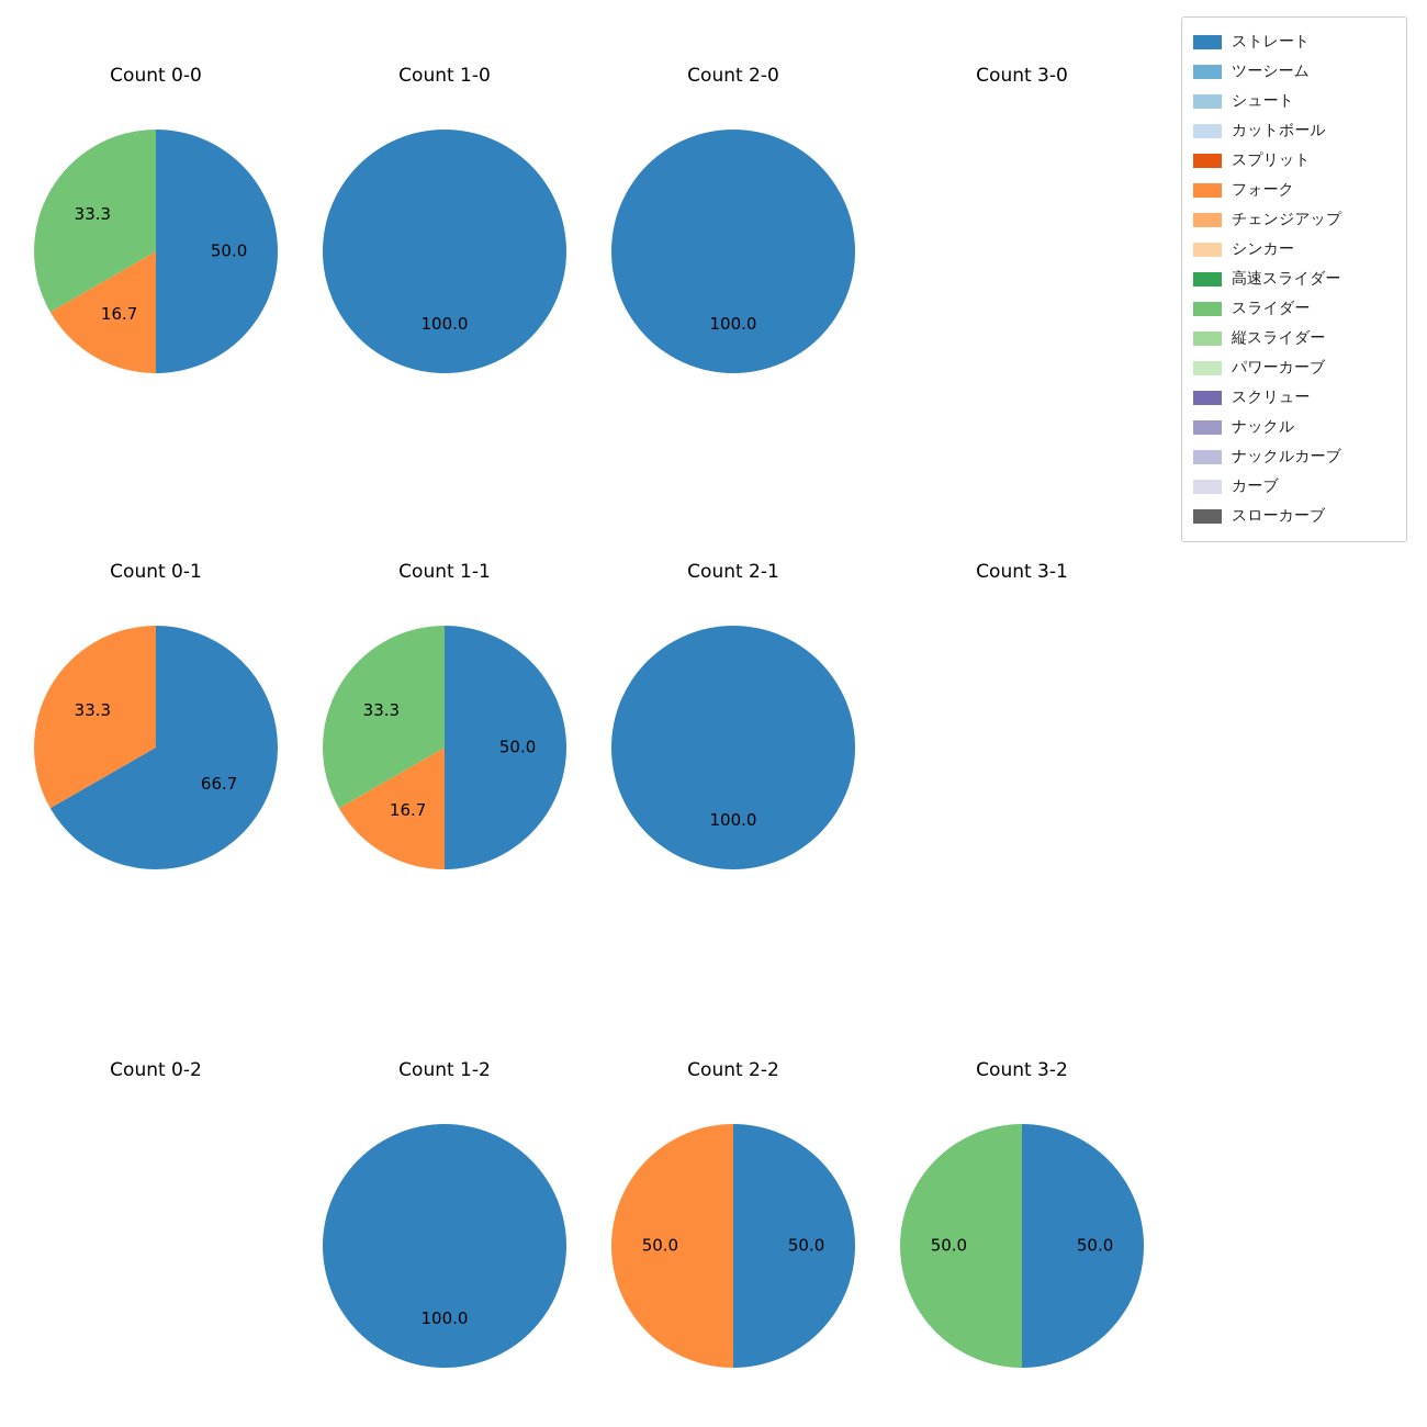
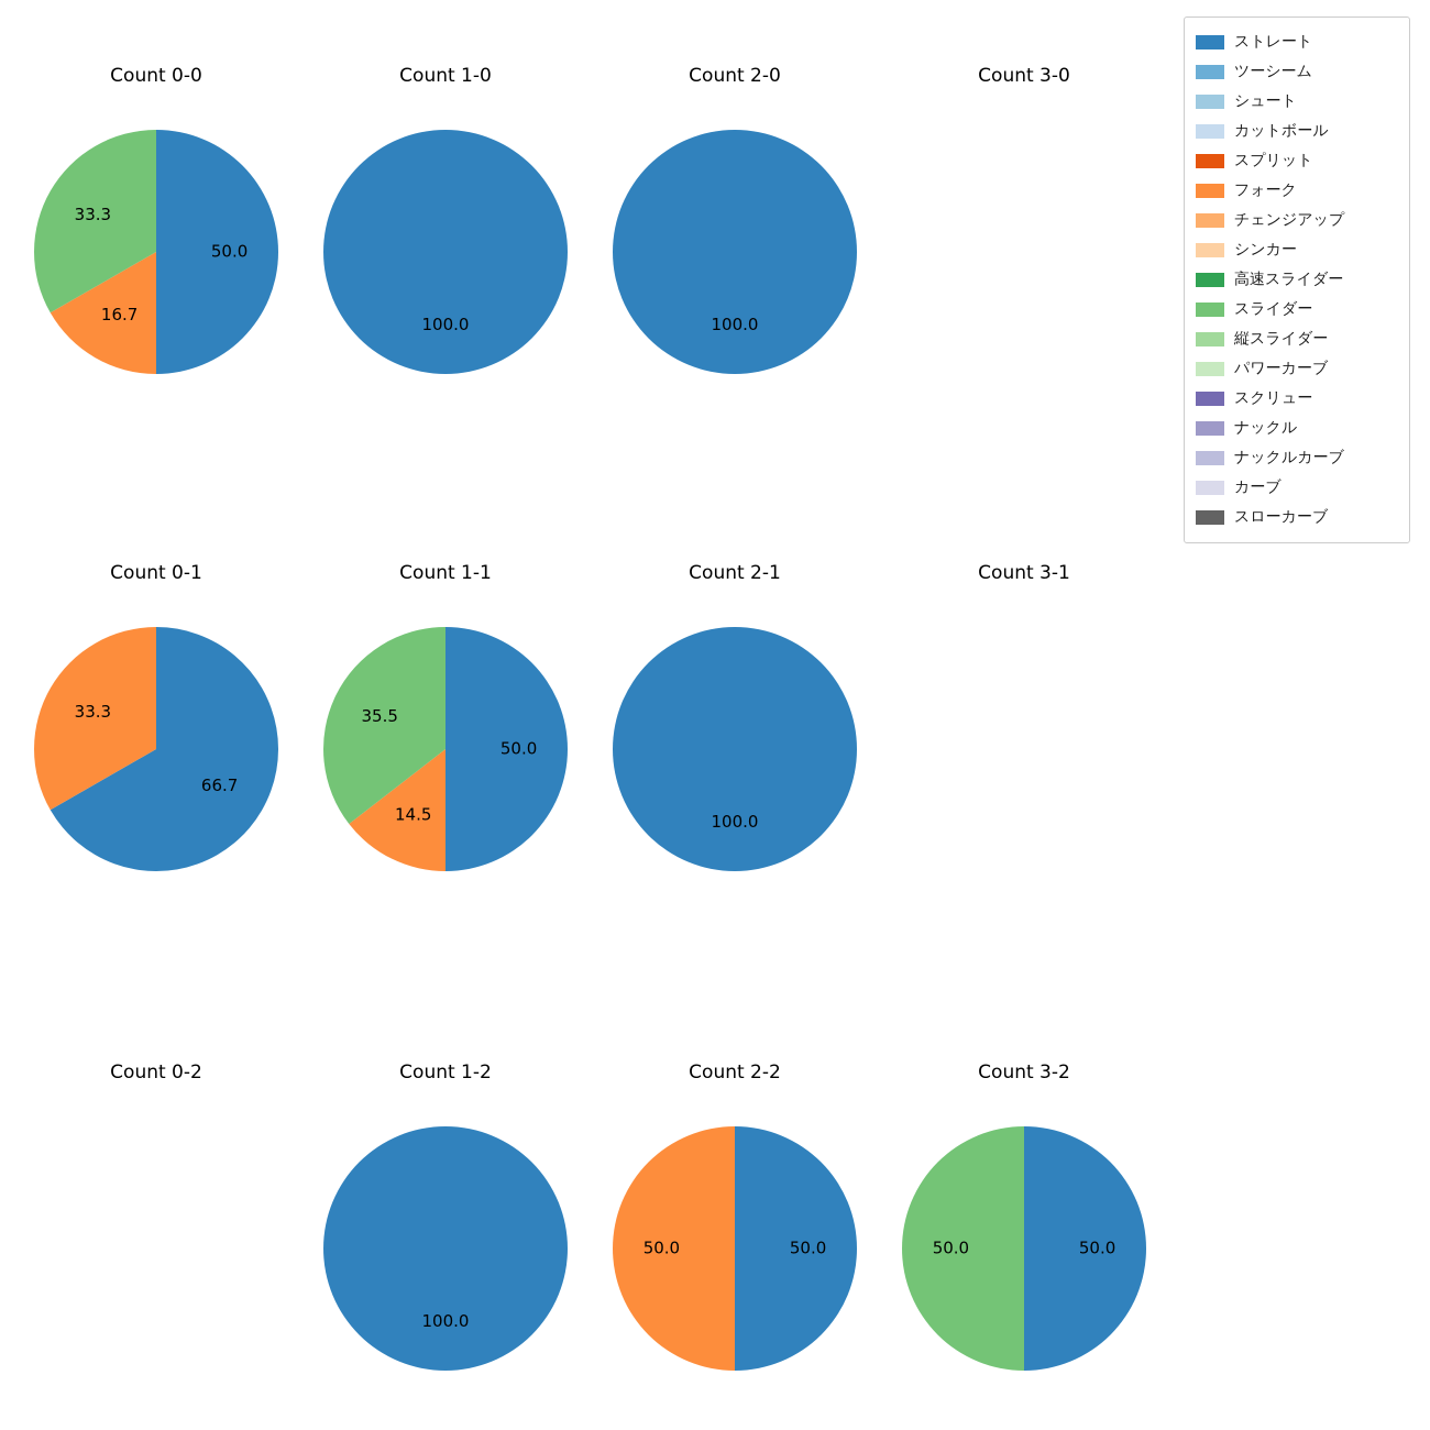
Count 1-1/フォーク: 16.7 -> 14.5
Count 1-1/スライダー: 33.3 -> 35.5
